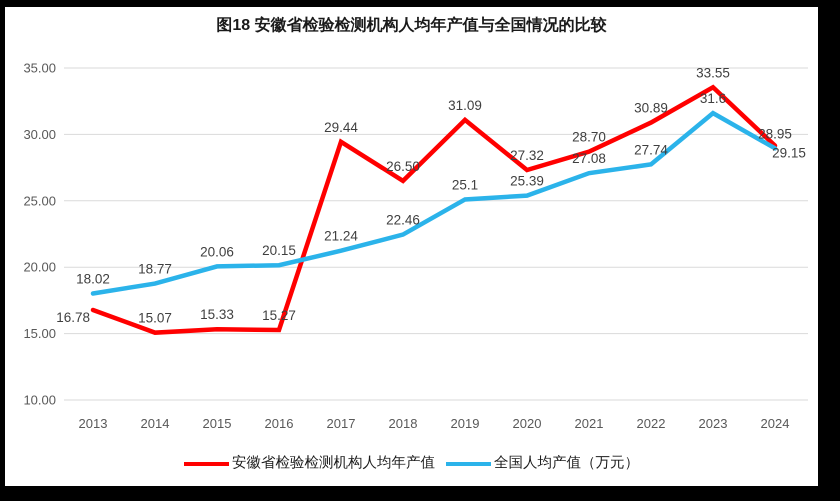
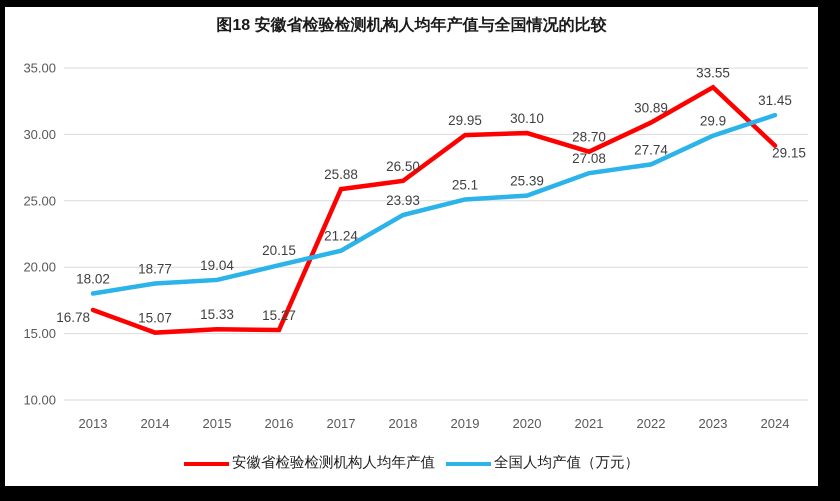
全国人均产值（万元）/2015: 20.06 -> 19.04
安徽省检验检测机构人均年产值/2017: 29.44 -> 25.88
全国人均产值（万元）/2018: 22.46 -> 23.93
安徽省检验检测机构人均年产值/2019: 31.09 -> 29.95
安徽省检验检测机构人均年产值/2020: 27.32 -> 30.10
全国人均产值（万元）/2023: 31.6 -> 29.9
全国人均产值（万元）/2024: 28.95 -> 31.45
